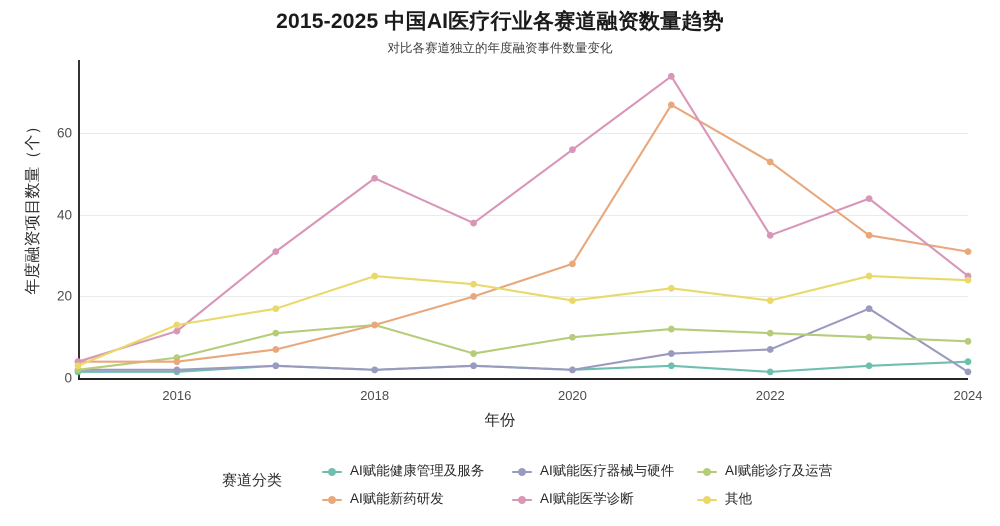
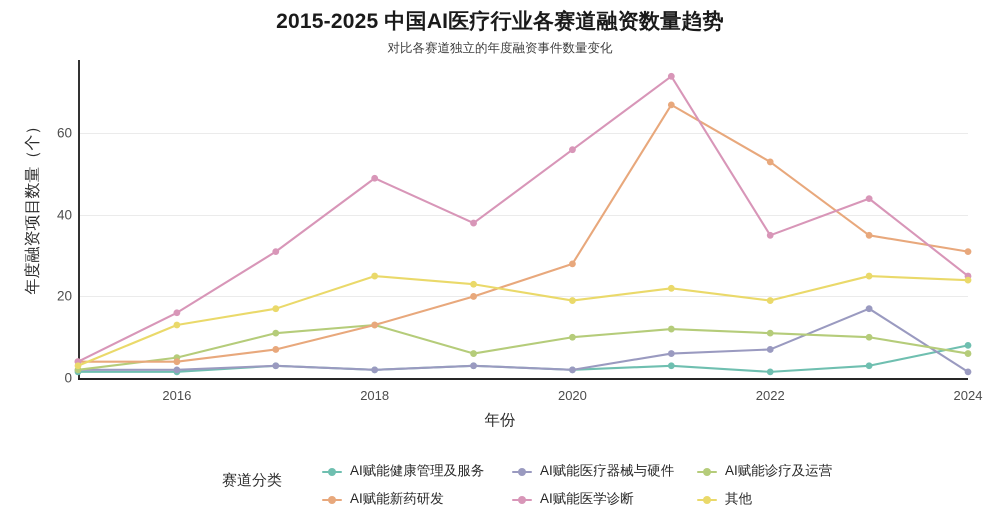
AI赋能医学诊断/2016: 12 -> 16
AI赋能健康管理及服务/2024: 4 -> 8
AI赋能诊疗及运营/2024: 9 -> 6
